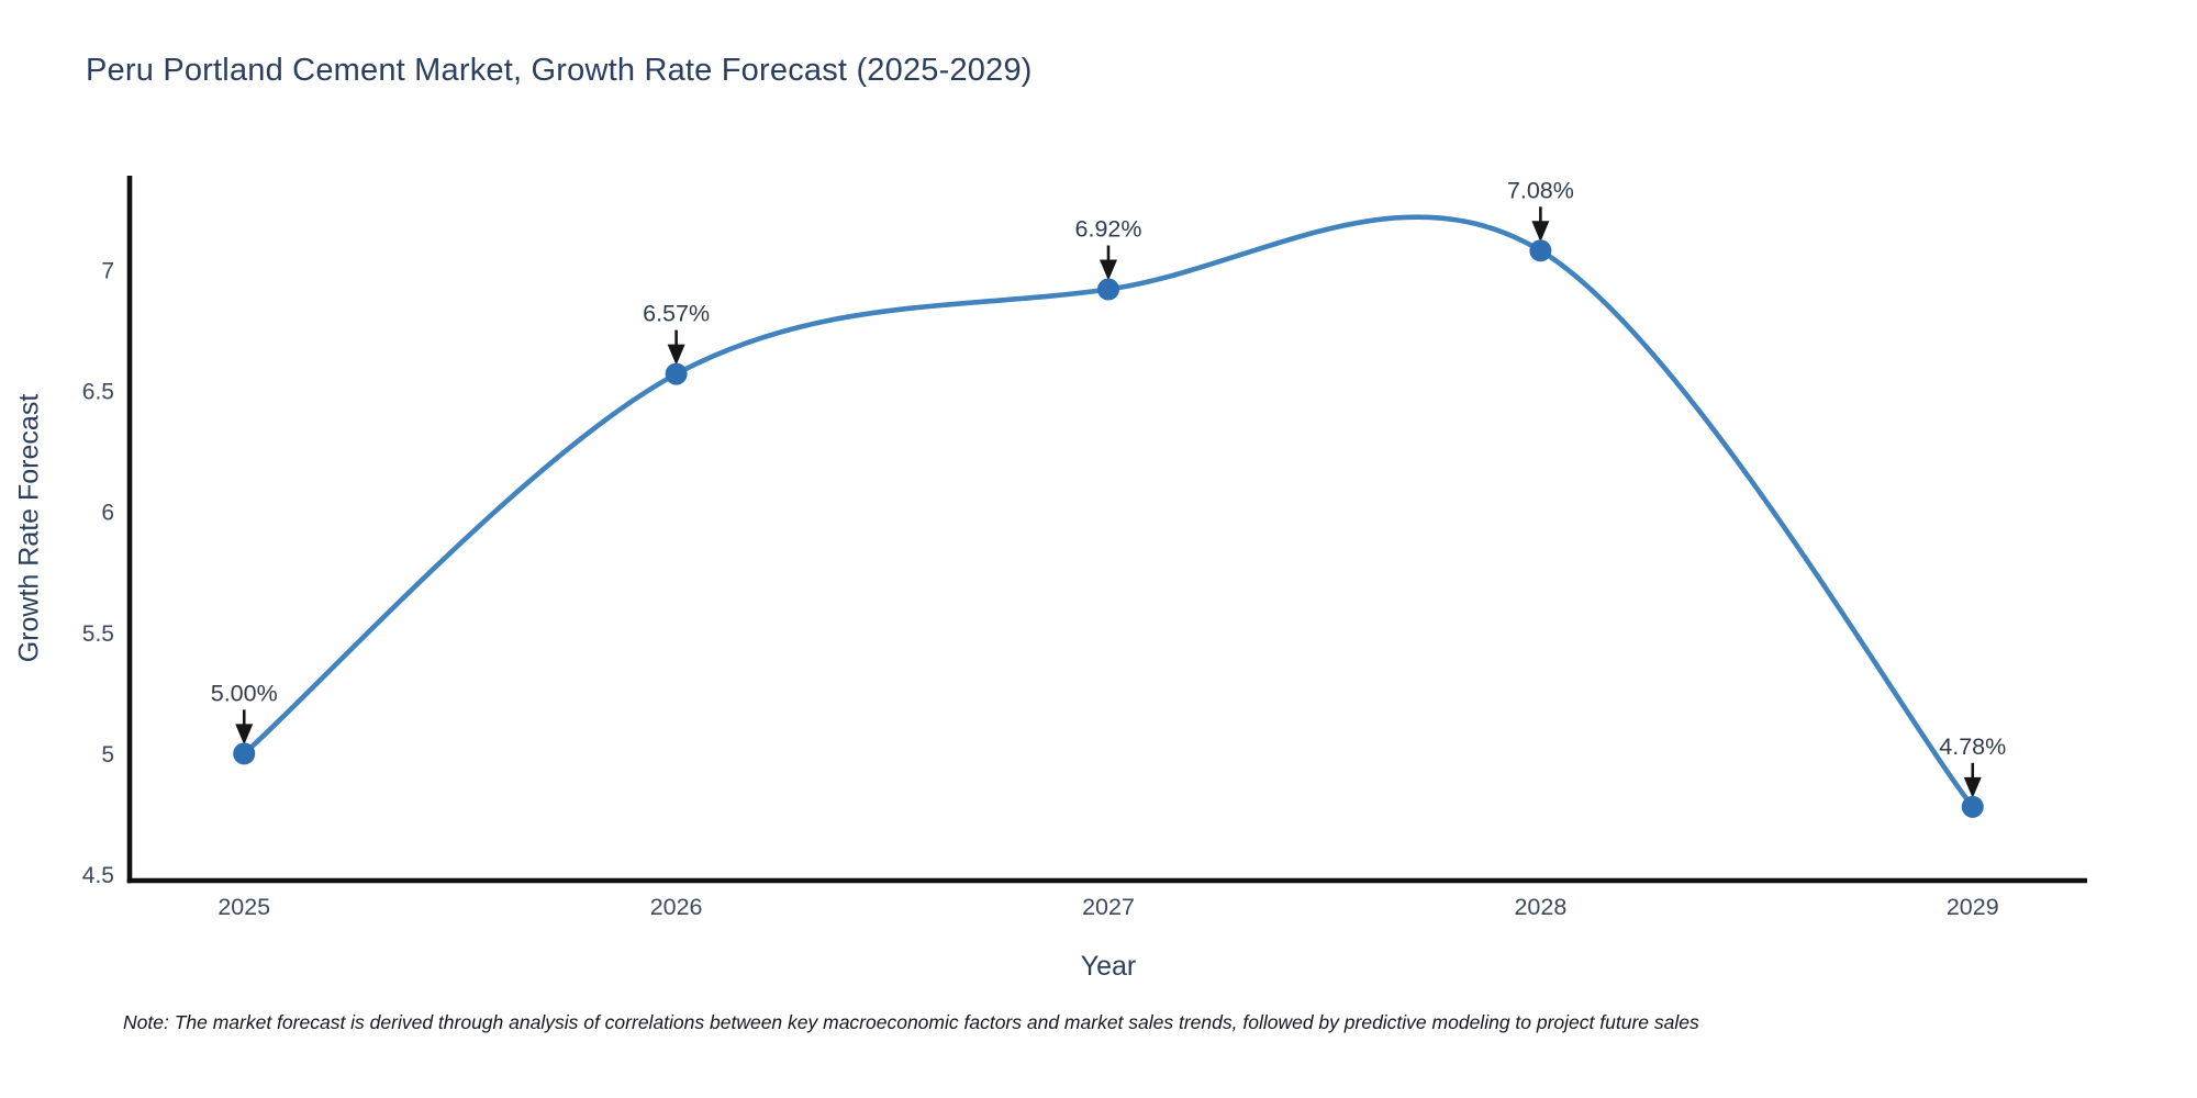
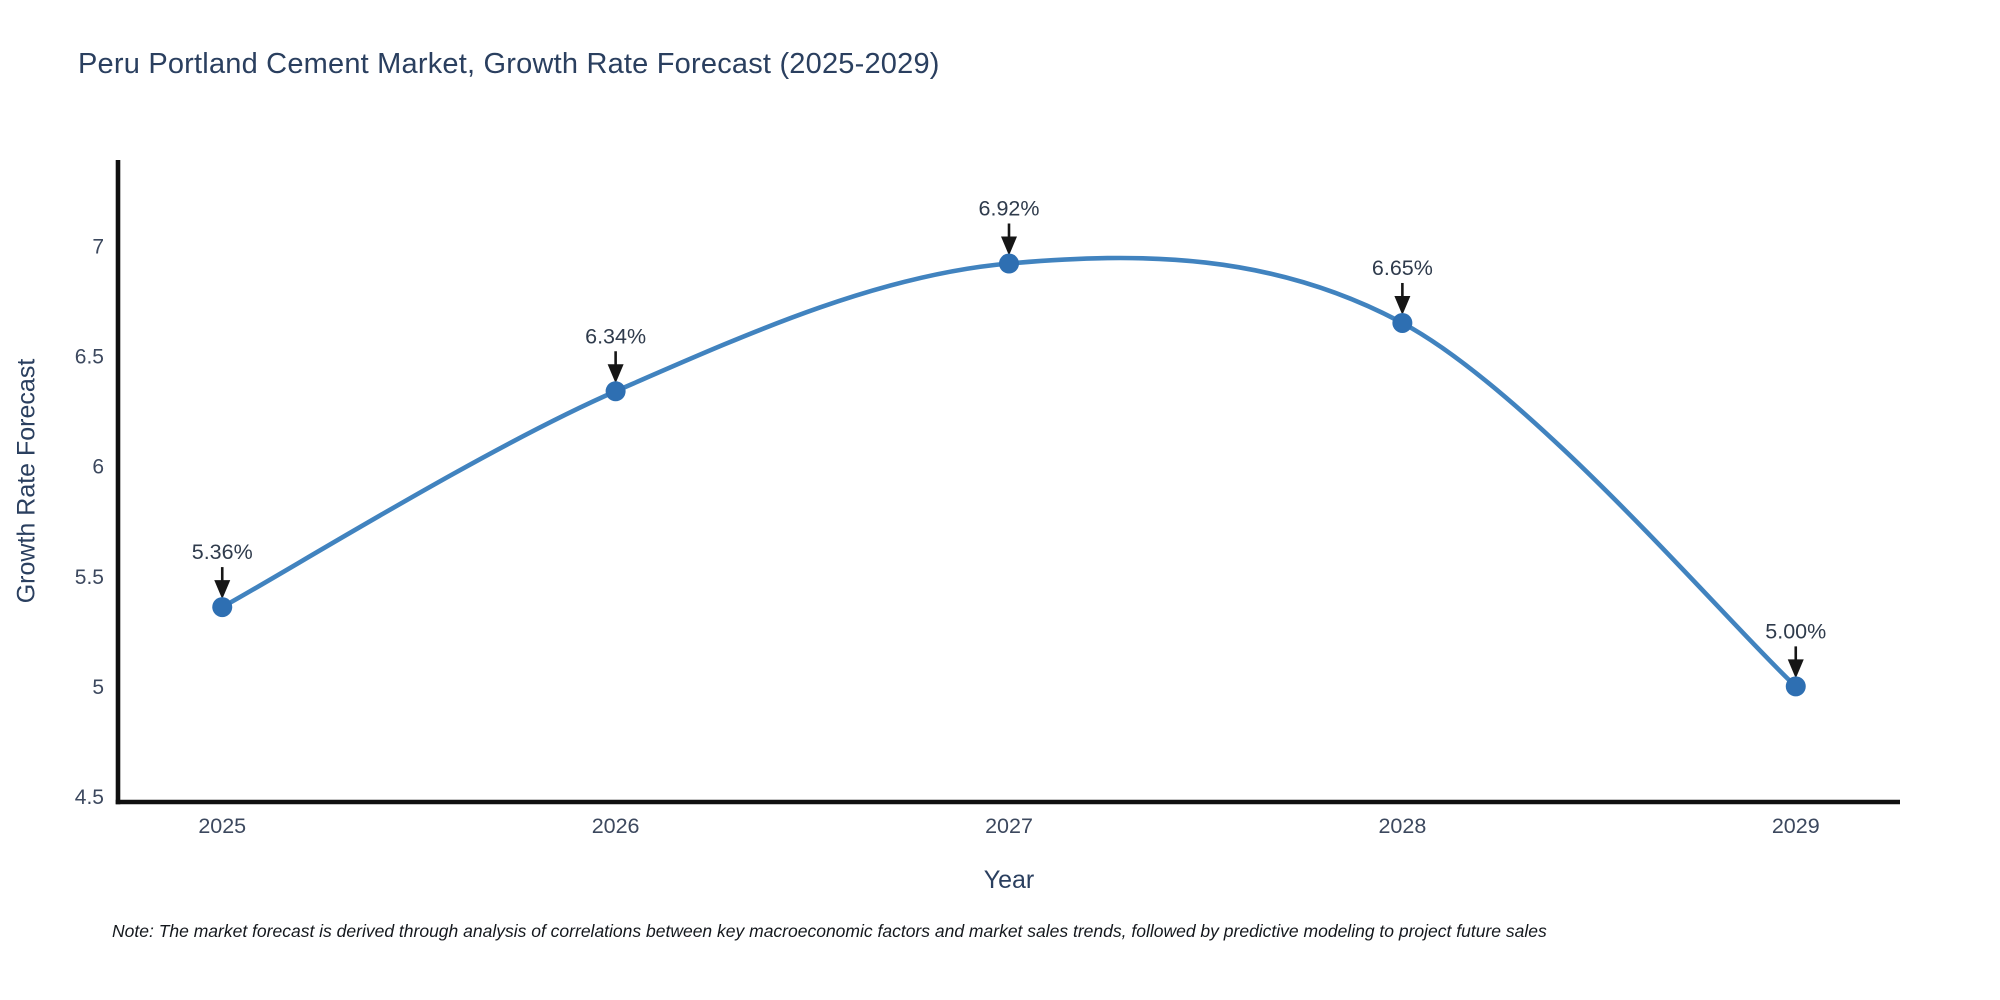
2025: 5.00% -> 5.36%
2026: 6.57% -> 6.34%
2028: 7.08% -> 6.65%
2029: 4.78% -> 5.00%
